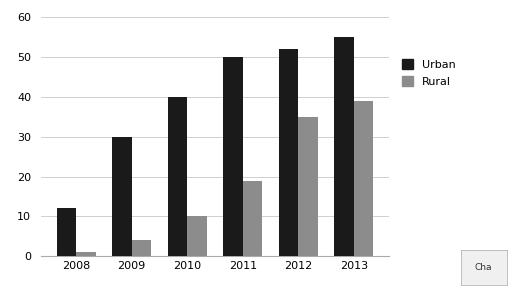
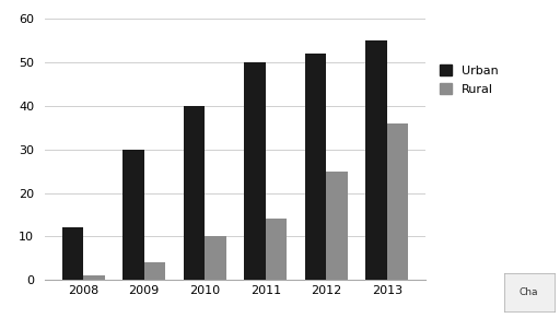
Rural/2011: 19 -> 14
Rural/2012: 35 -> 25
Rural/2013: 39 -> 36
